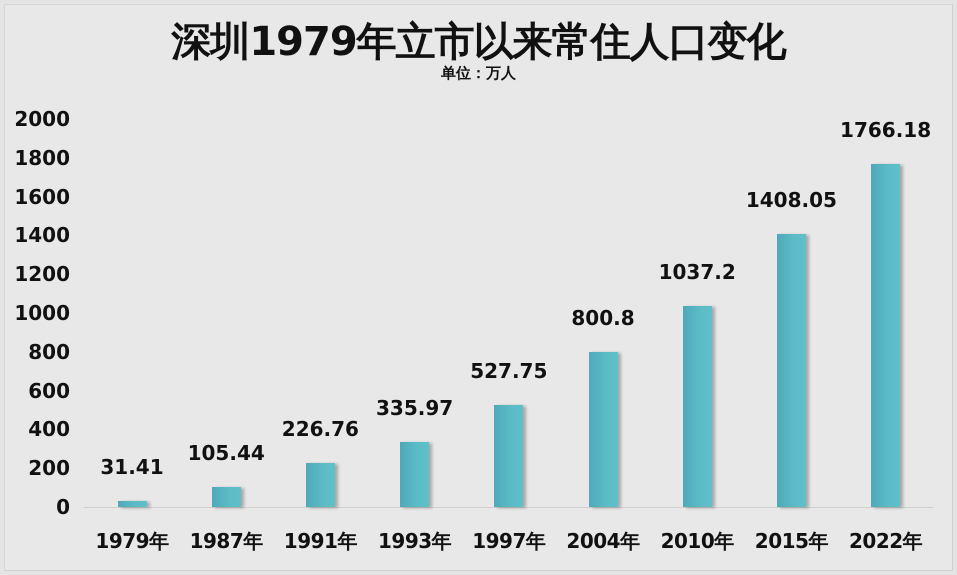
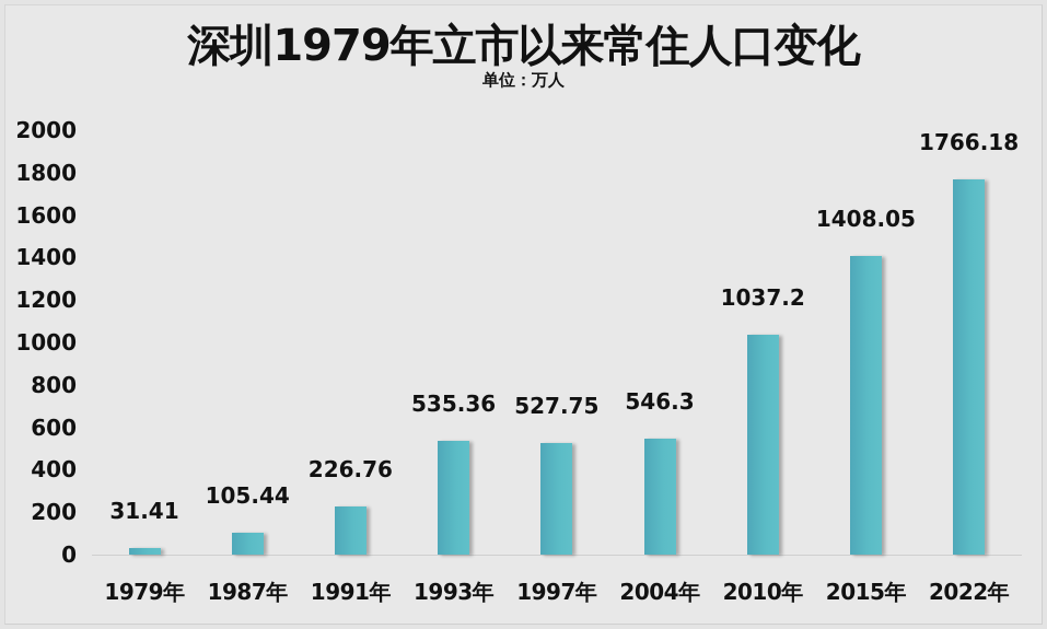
1993年: 335.97 -> 535.36
2004年: 800.8 -> 546.3
